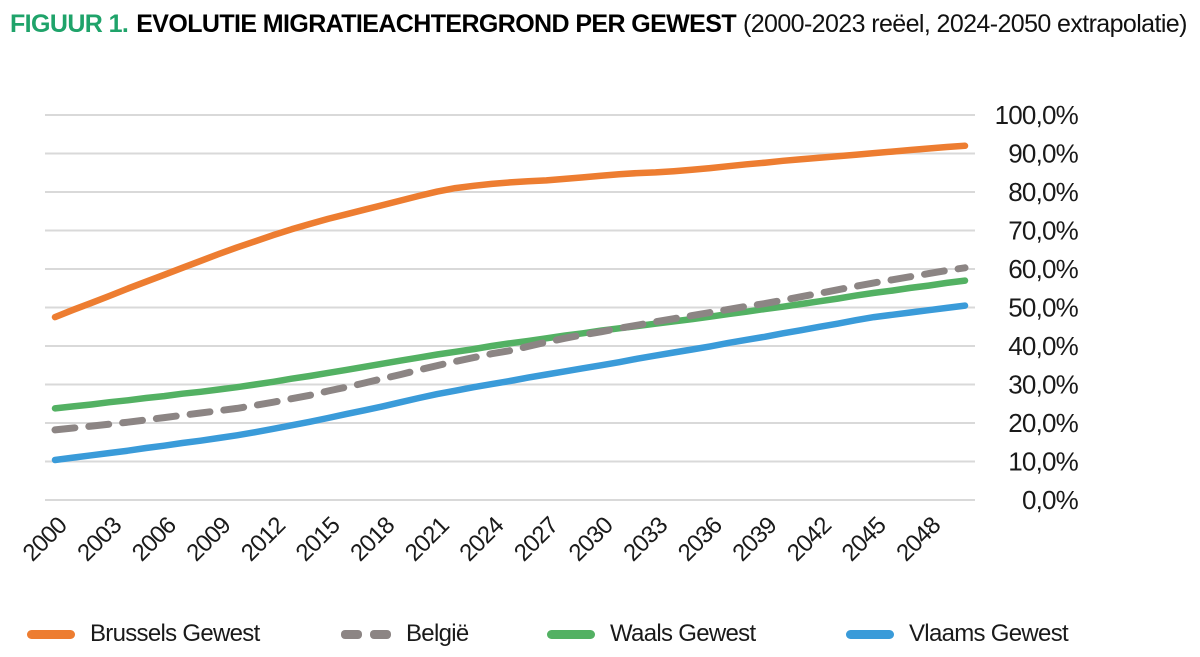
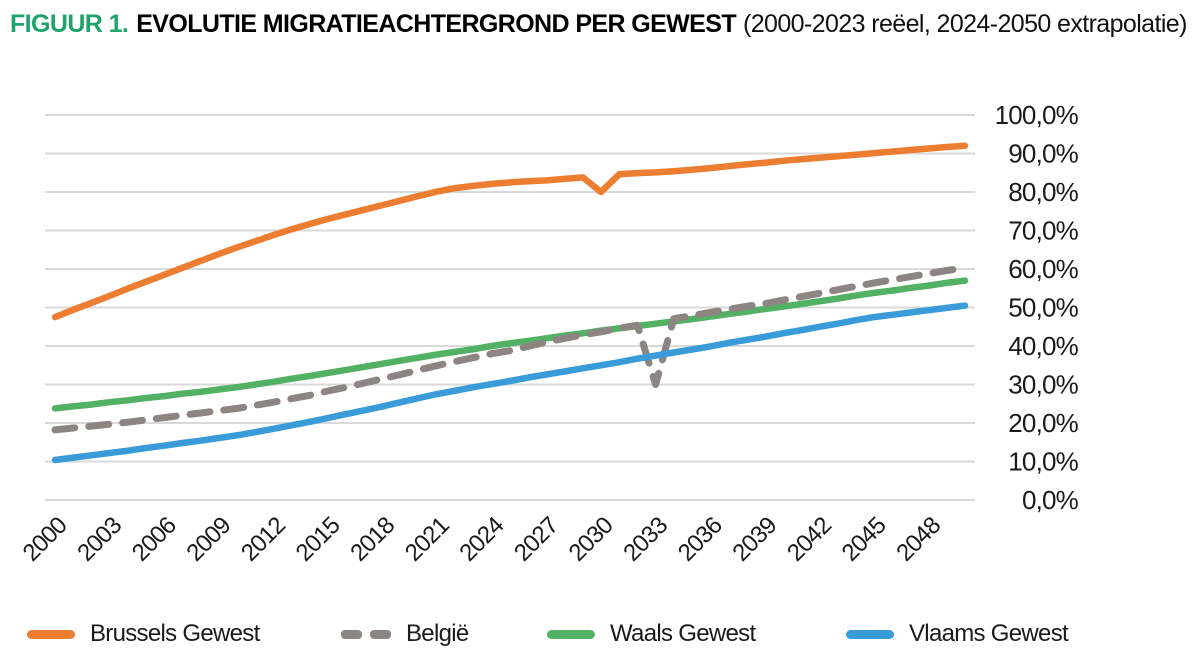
Brussels Gewest/2030: 84% -> 80%
België/2033: 46% -> 30%
